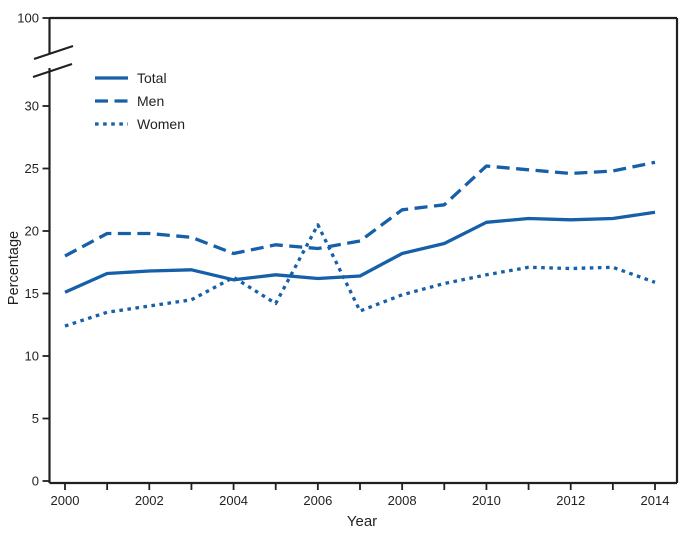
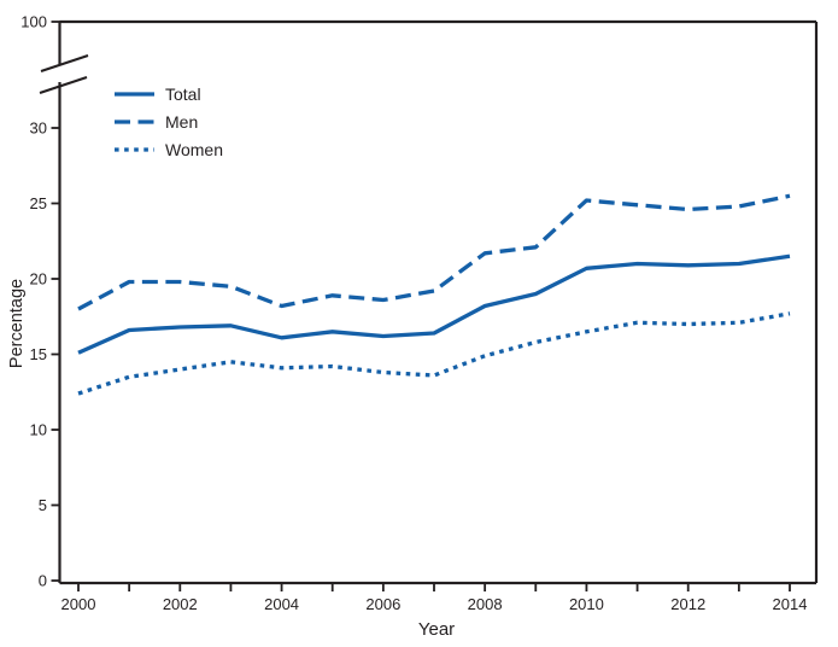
Women/2004: 16.3 -> 14.1
Women/2006: 20.5 -> 13.8
Women/2014: 15.9 -> 17.7
